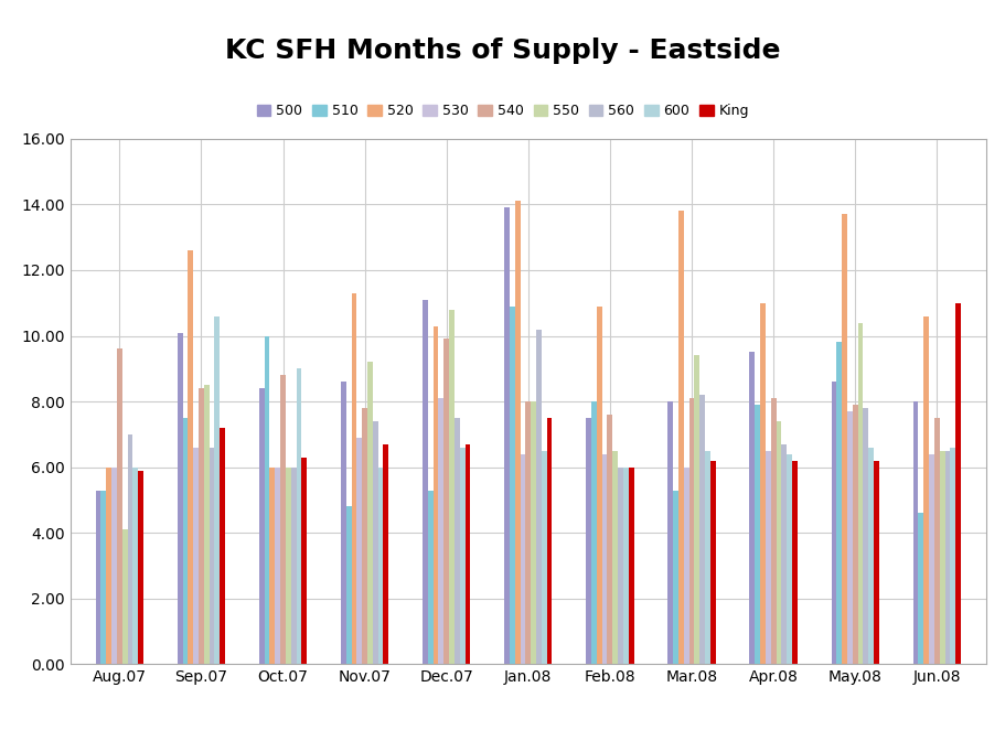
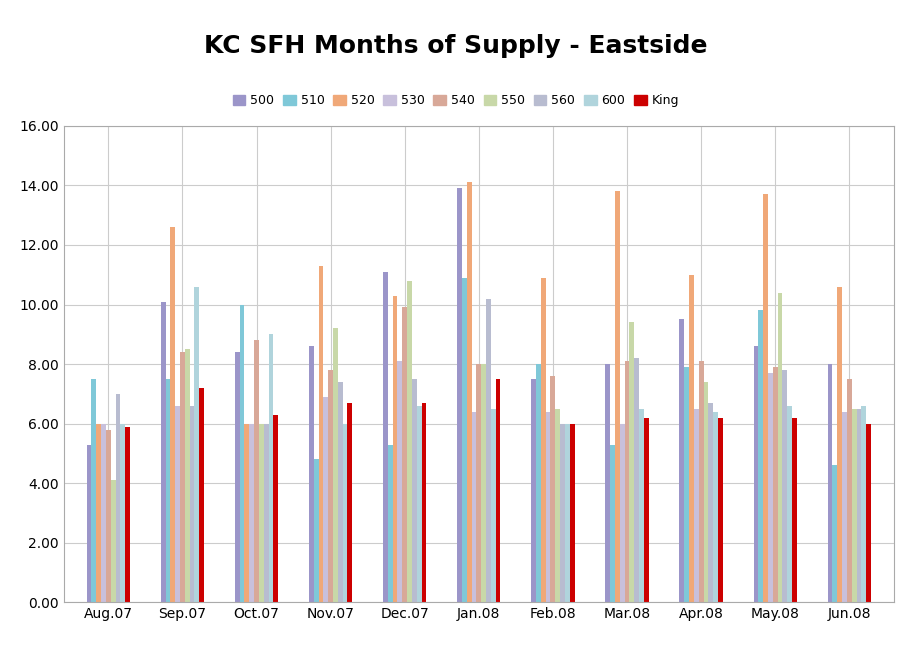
510/Aug.07: 5.3 -> 7.5
540/Aug.07: 9.6 -> 5.8
King/Jun.08: 11.0 -> 6.0
